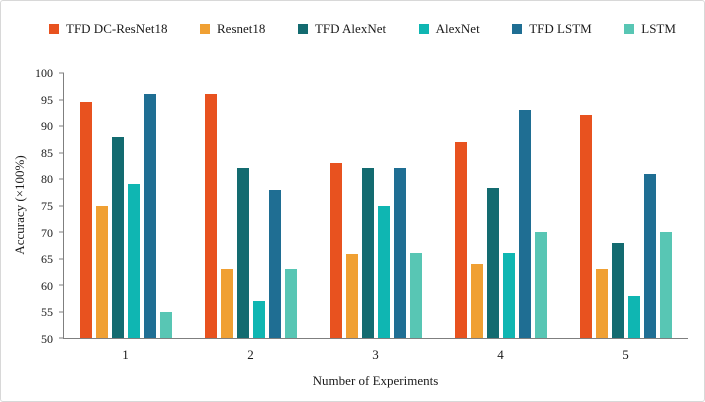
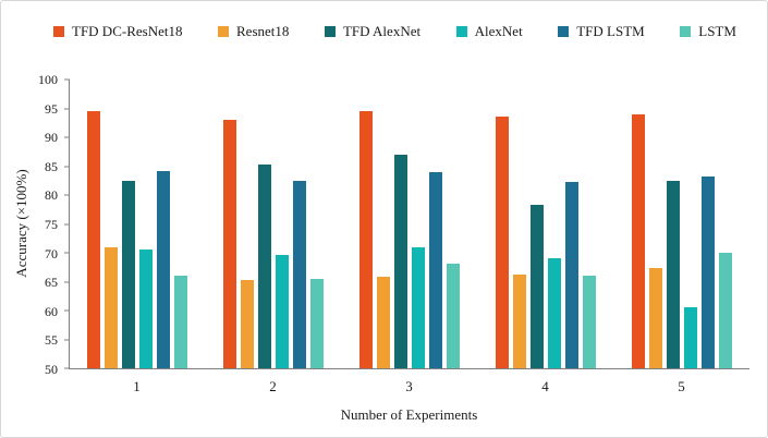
Resnet18/1: 75 -> 71
TFD AlexNet/1: 88 -> 82
AlexNet/1: 79 -> 70
TFD LSTM/1: 96 -> 84
LSTM/1: 55 -> 66
TFD DC-ResNet18/2: 96 -> 93
Resnet18/2: 63 -> 65
TFD AlexNet/2: 82 -> 85
AlexNet/2: 57 -> 70
TFD LSTM/2: 78 -> 82
LSTM/2: 63 -> 66
TFD DC-ResNet18/3: 83 -> 94
TFD AlexNet/3: 82 -> 87
AlexNet/3: 75 -> 71
TFD LSTM/3: 82 -> 84
LSTM/3: 66 -> 68
TFD DC-ResNet18/4: 87 -> 94
Resnet18/4: 64 -> 66
AlexNet/4: 66 -> 69
TFD LSTM/4: 93 -> 82
LSTM/4: 70 -> 66
TFD DC-ResNet18/5: 92 -> 94
Resnet18/5: 63 -> 67
TFD AlexNet/5: 68 -> 82
AlexNet/5: 58 -> 60
TFD LSTM/5: 81 -> 83
